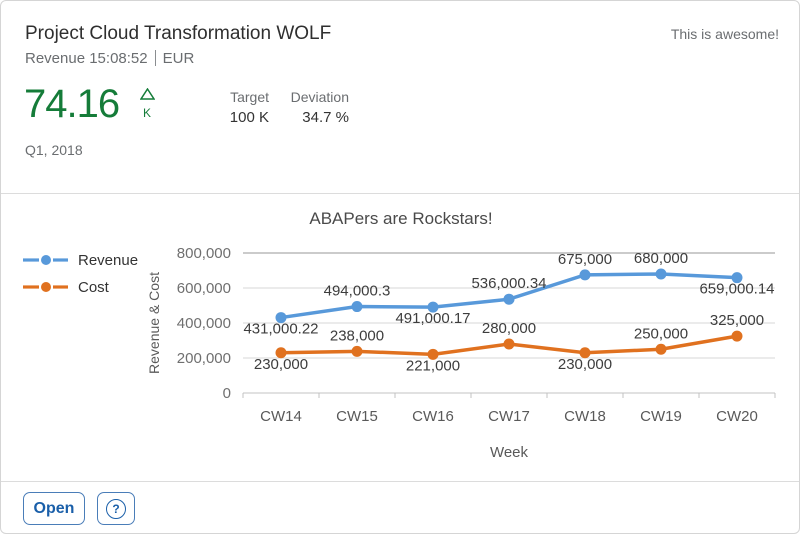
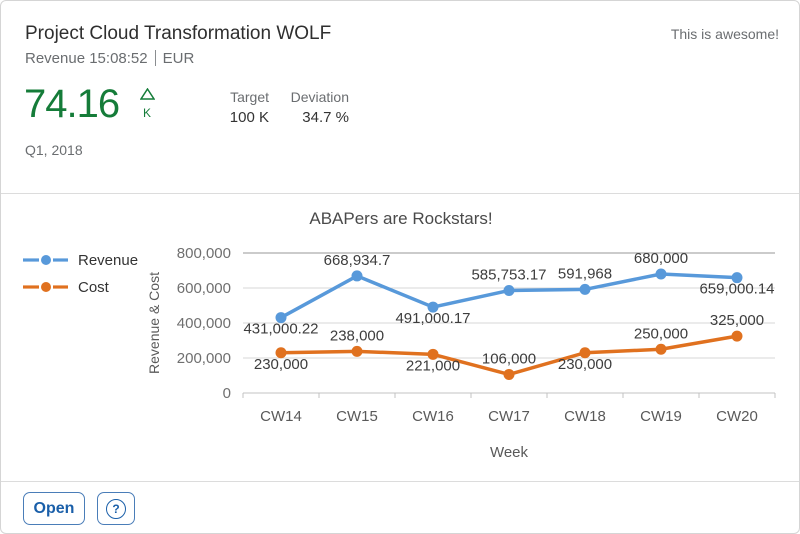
Revenue/CW15: 494,000.3 -> 668,934.7
Revenue/CW17: 536,000.34 -> 585,753.17
Cost/CW17: 280,000 -> 106,000
Revenue/CW18: 675,000 -> 591,968
